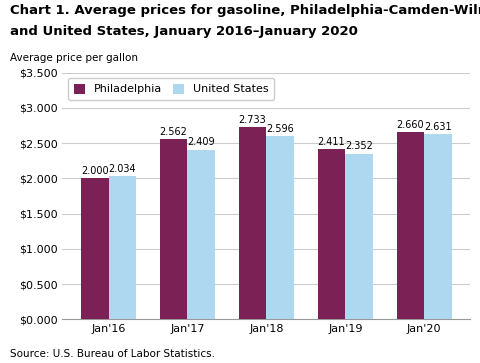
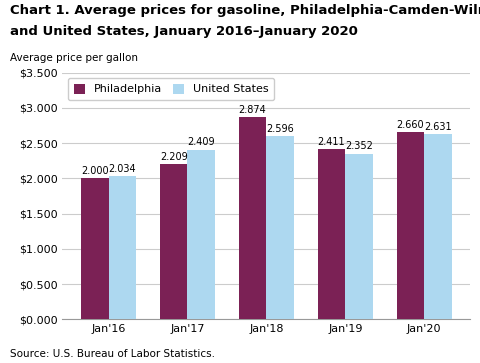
Philadelphia/Jan'17: 2.562 -> 2.209
Philadelphia/Jan'18: 2.733 -> 2.874
